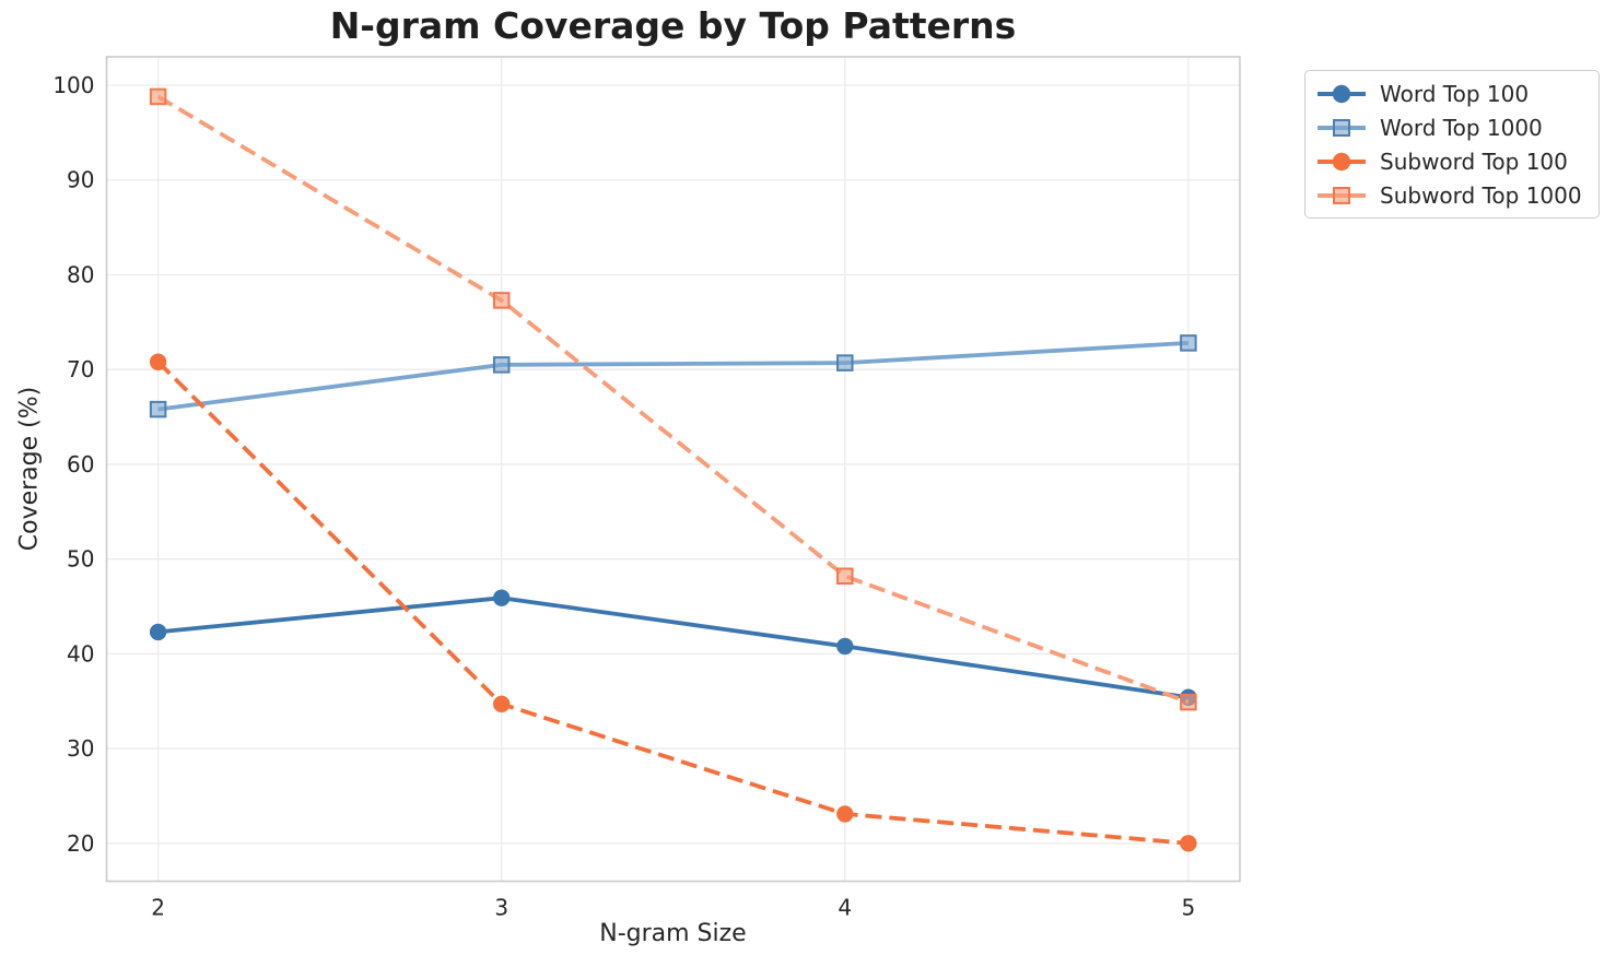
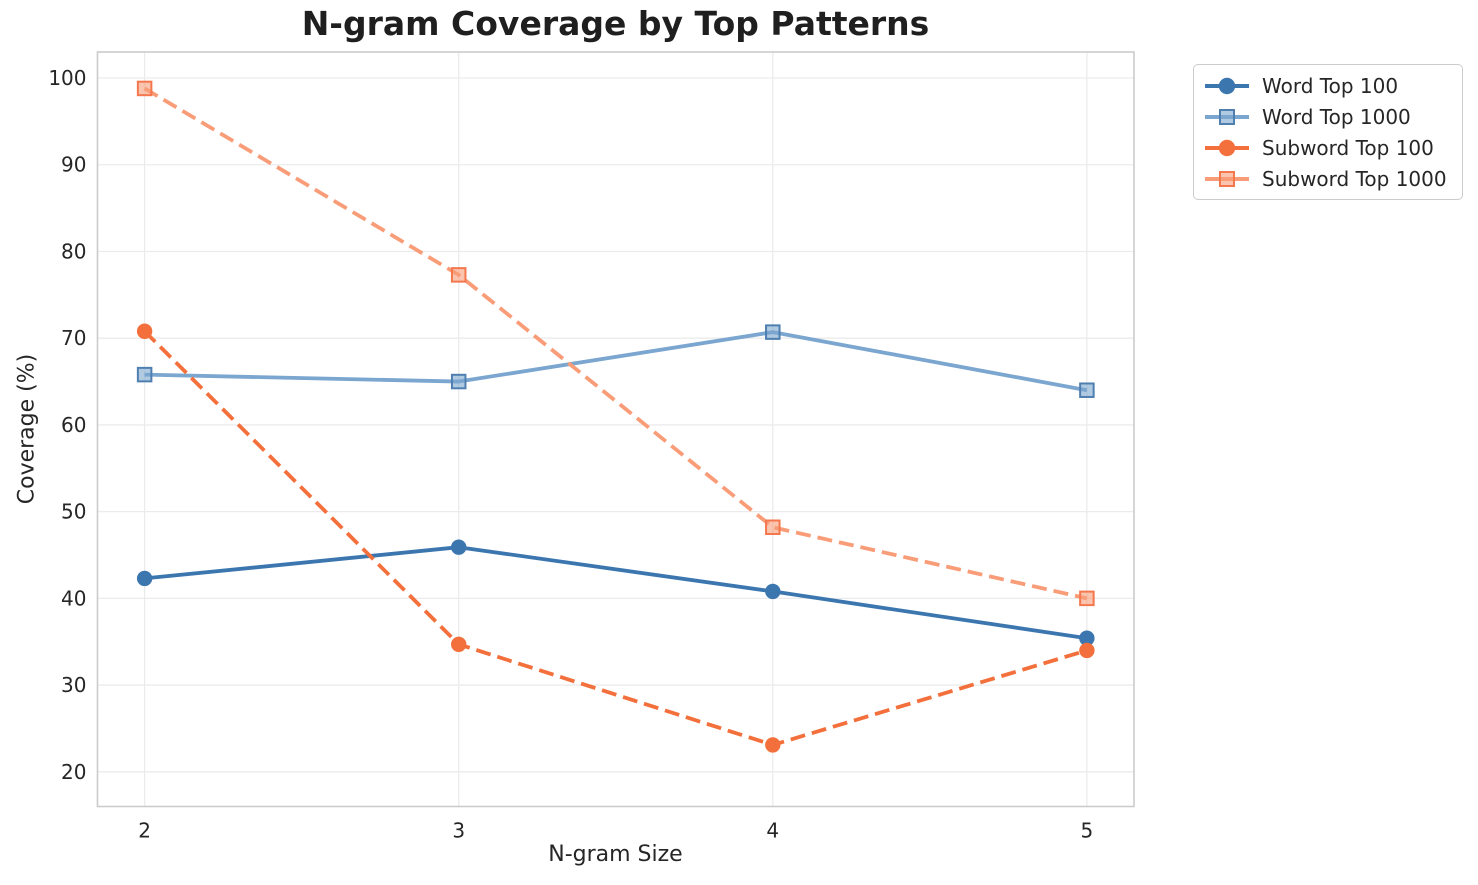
Word Top 1000/3: 70 -> 65
Word Top 1000/5: 73 -> 64
Subword Top 100/5: 20 -> 34
Subword Top 1000/5: 35 -> 40
